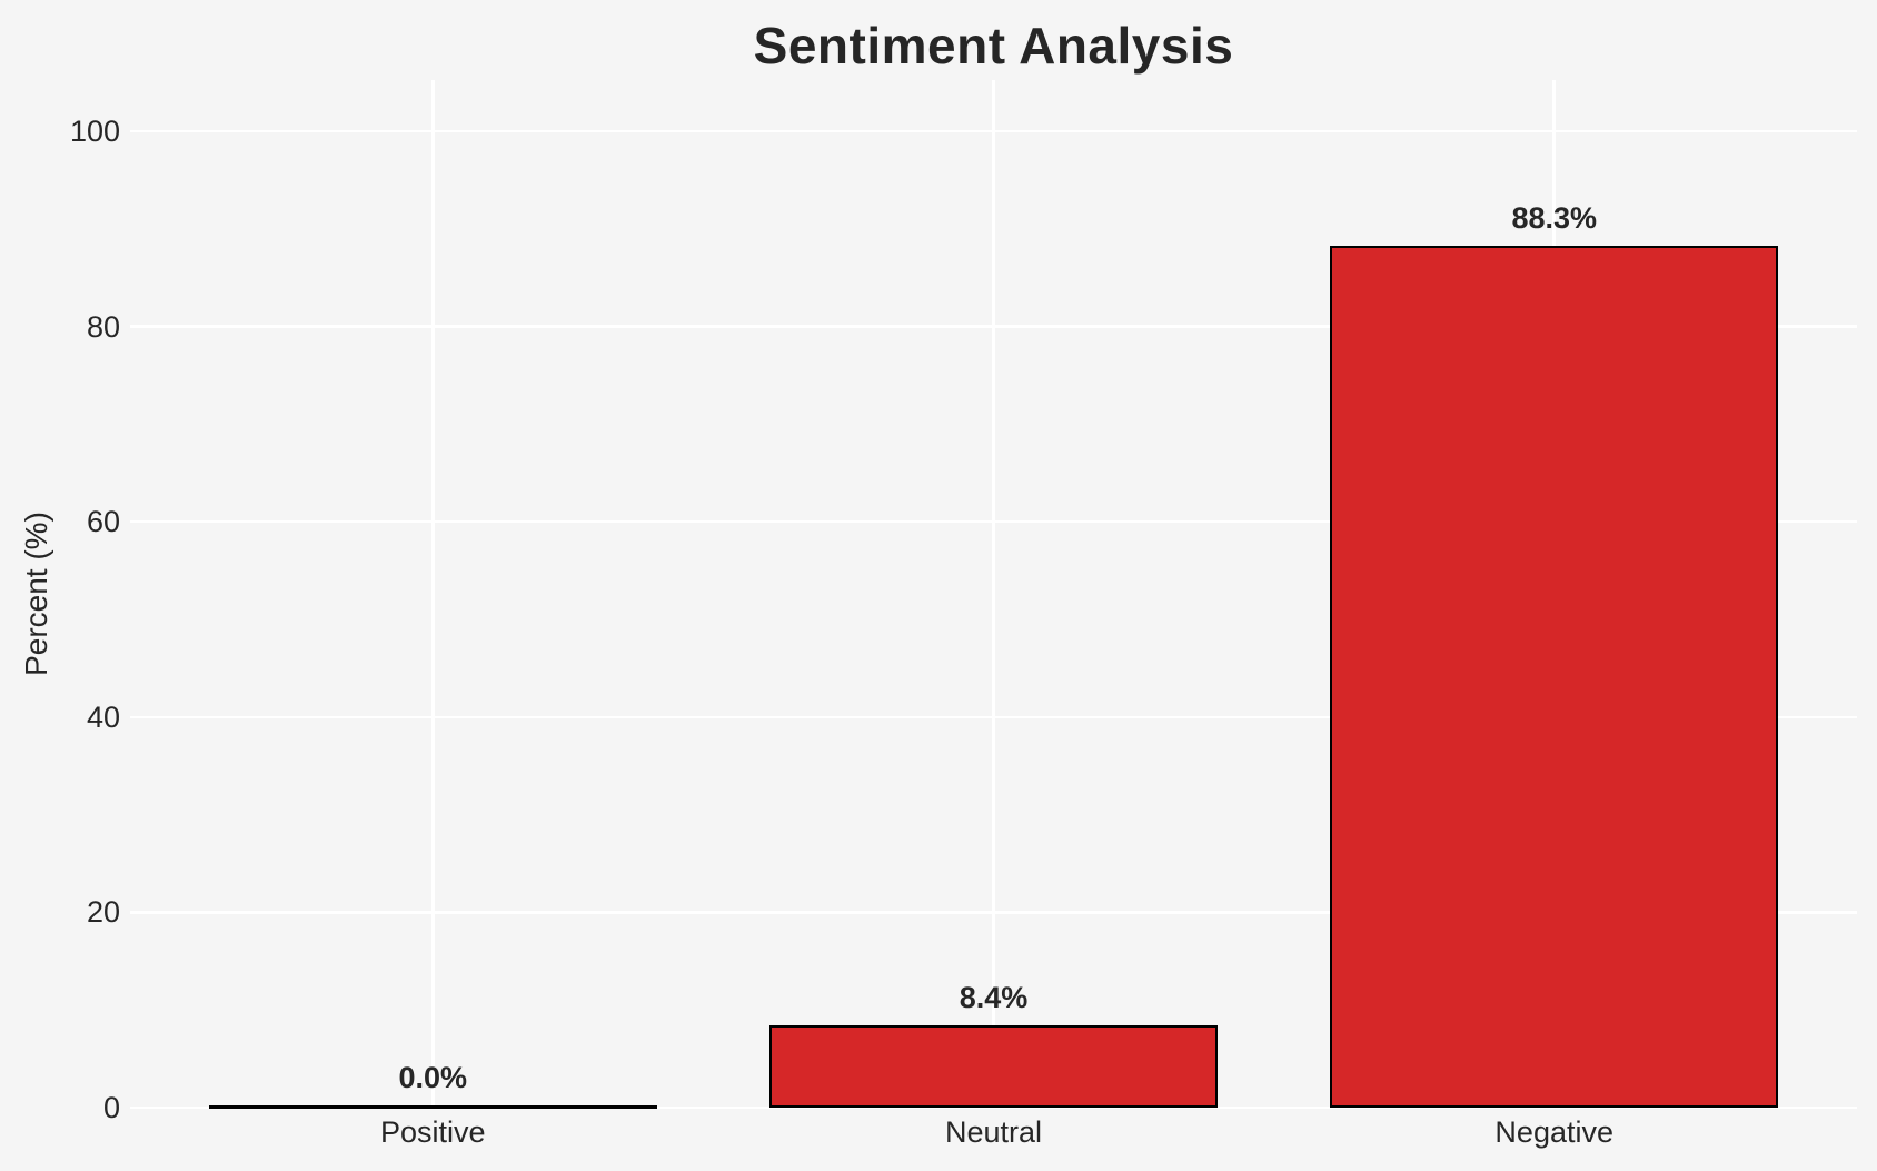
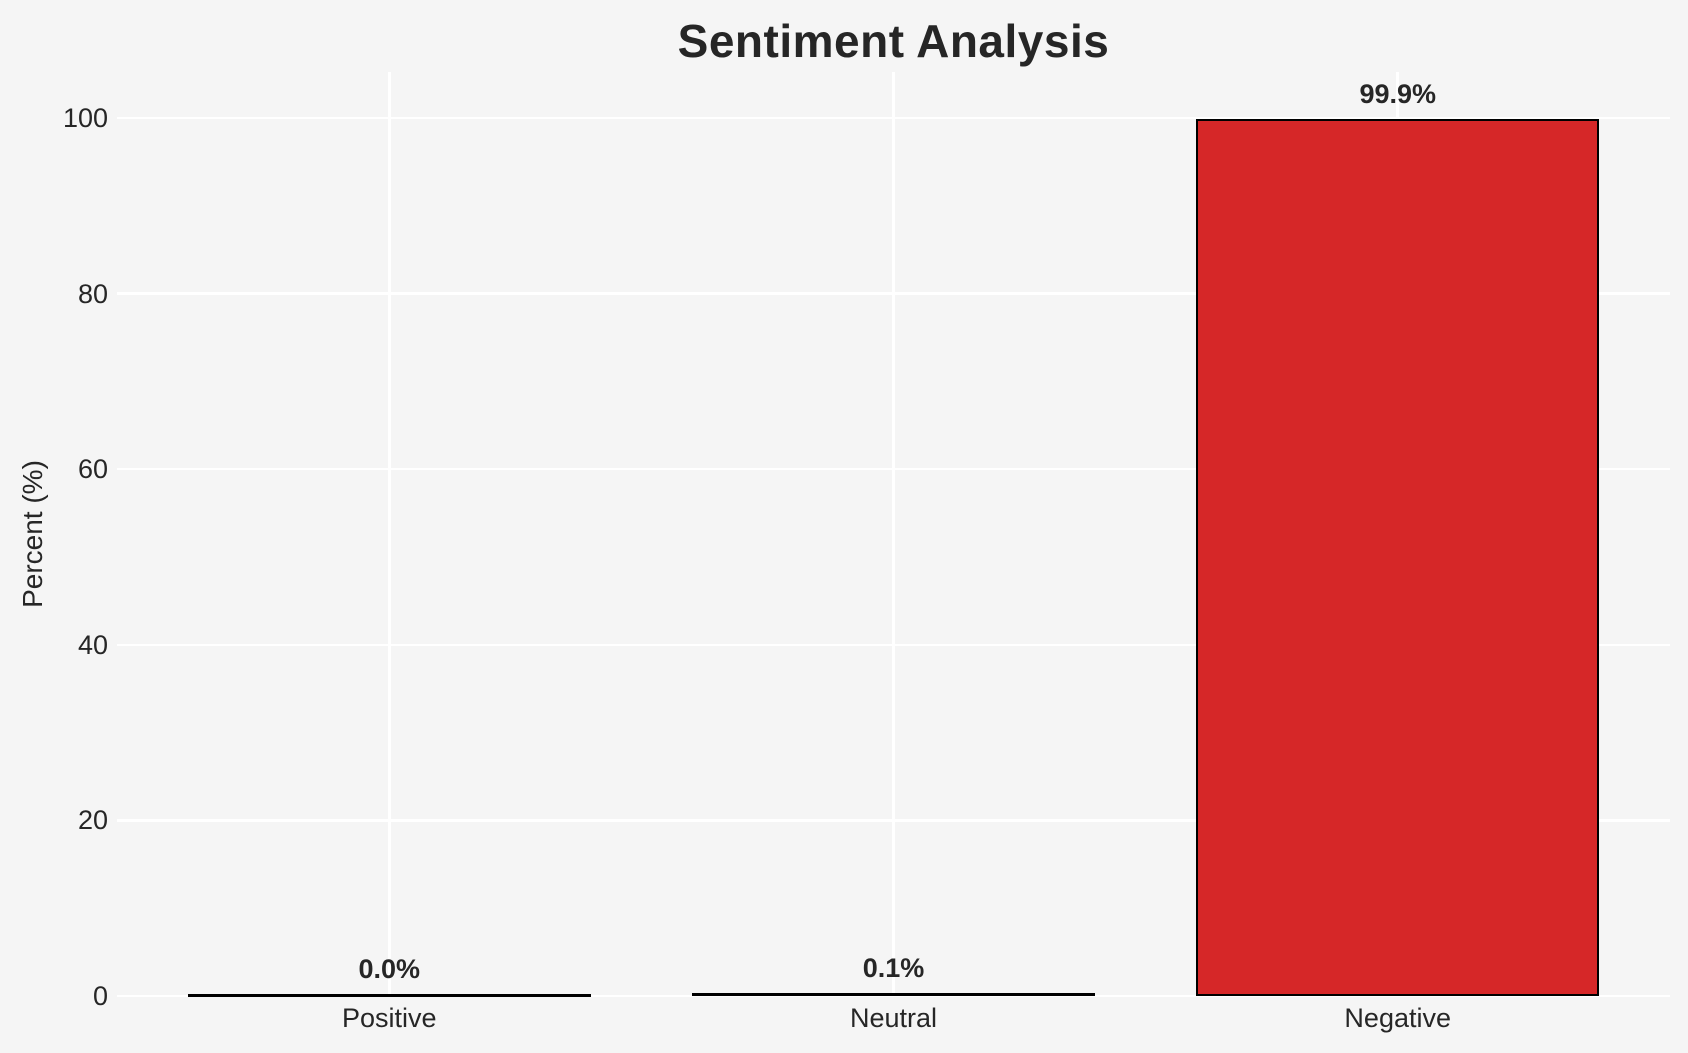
Neutral: 8.4% -> 0.1%
Negative: 88.3% -> 99.9%
